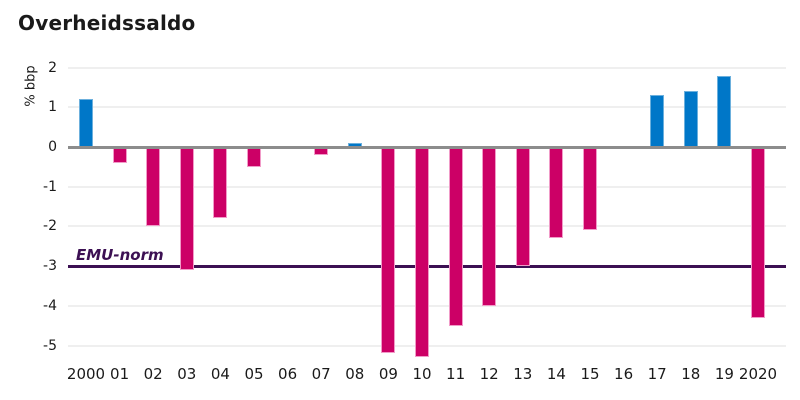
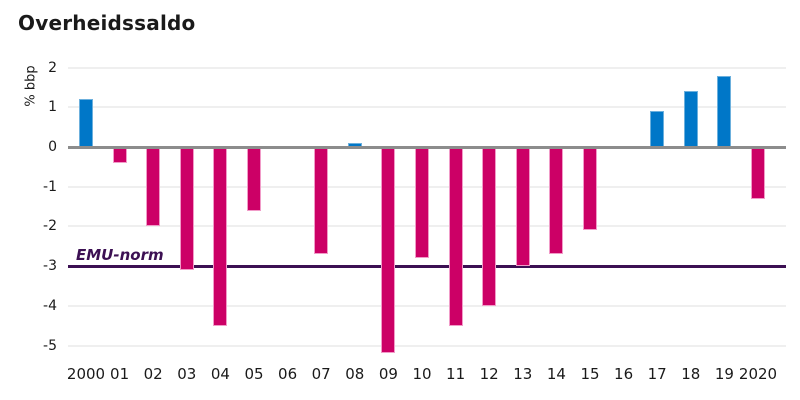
04: -1.8 -> -4.5
05: -0.5 -> -1.6
07: -0.2 -> -2.7
10: -5.3 -> -2.8
14: -2.3 -> -2.7
17: 1.3 -> 0.9
2020: -4.3 -> -1.3
